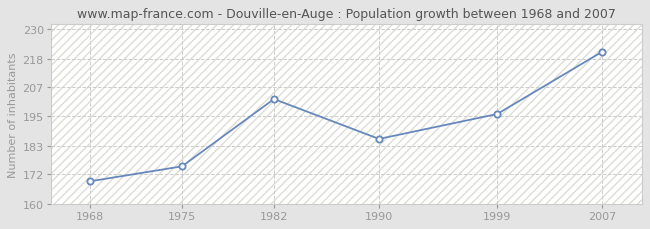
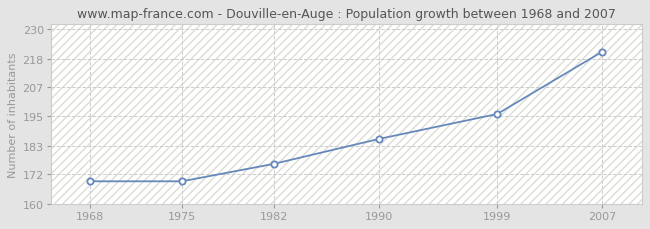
1975: 175 -> 169
1982: 202 -> 176
